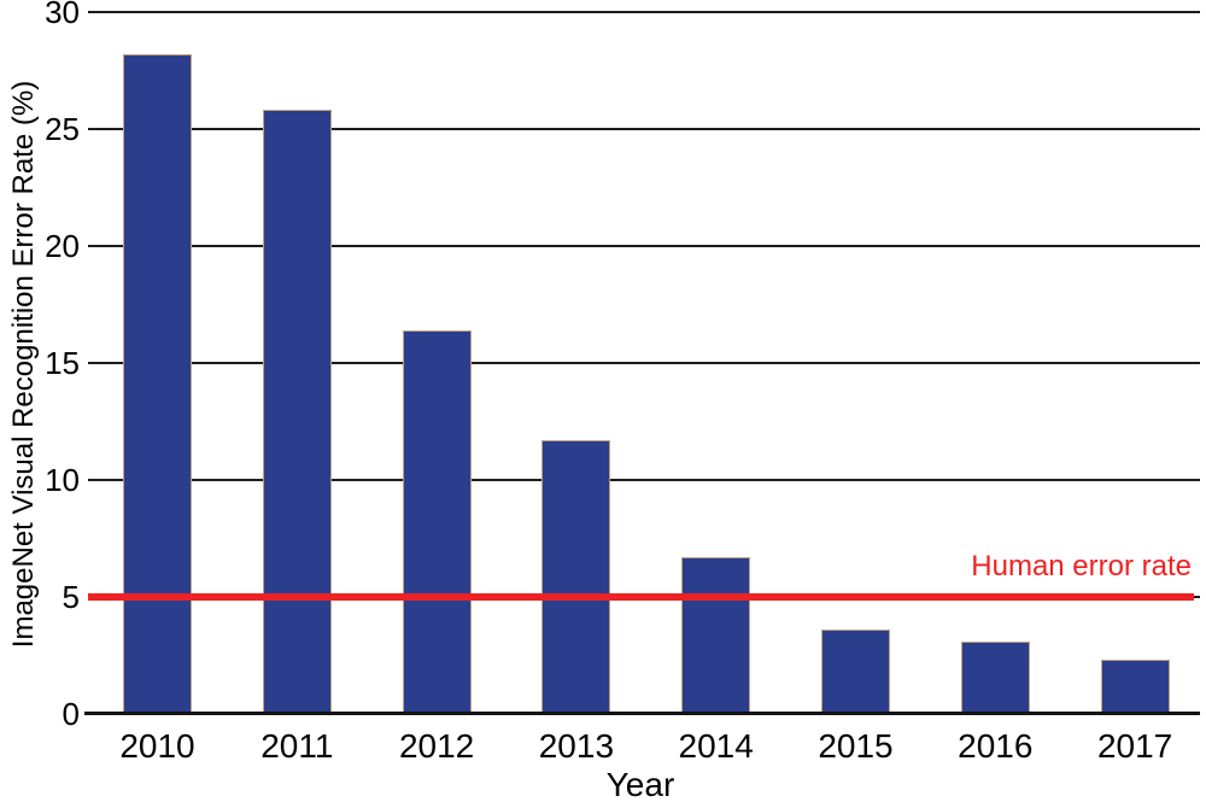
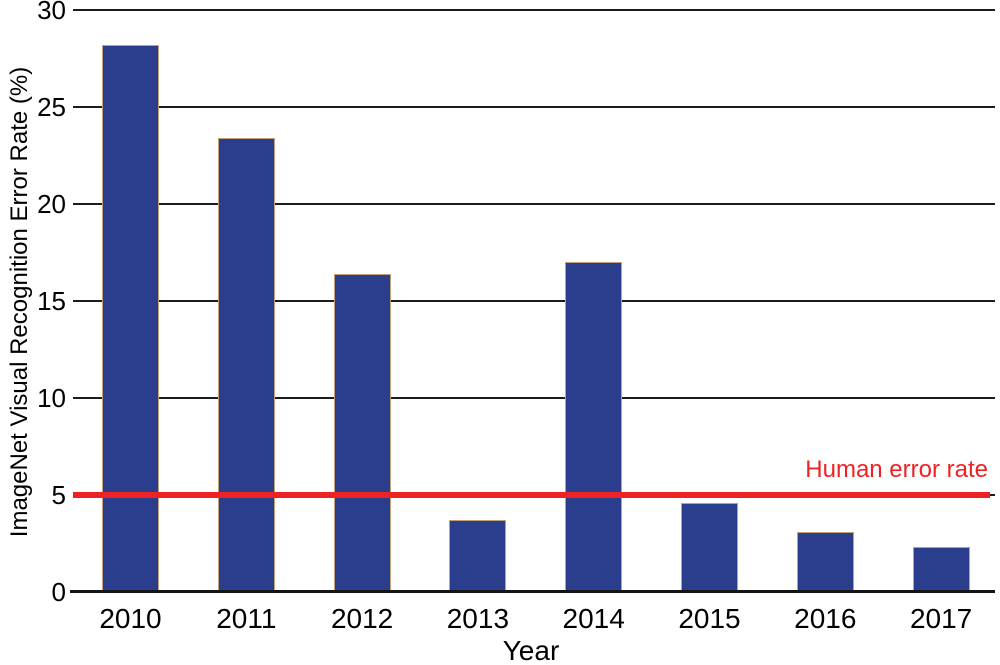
2011: 25.8 -> 23.4
2013: 11.7 -> 3.7
2014: 6.7 -> 17.0
2015: 3.6 -> 4.6
